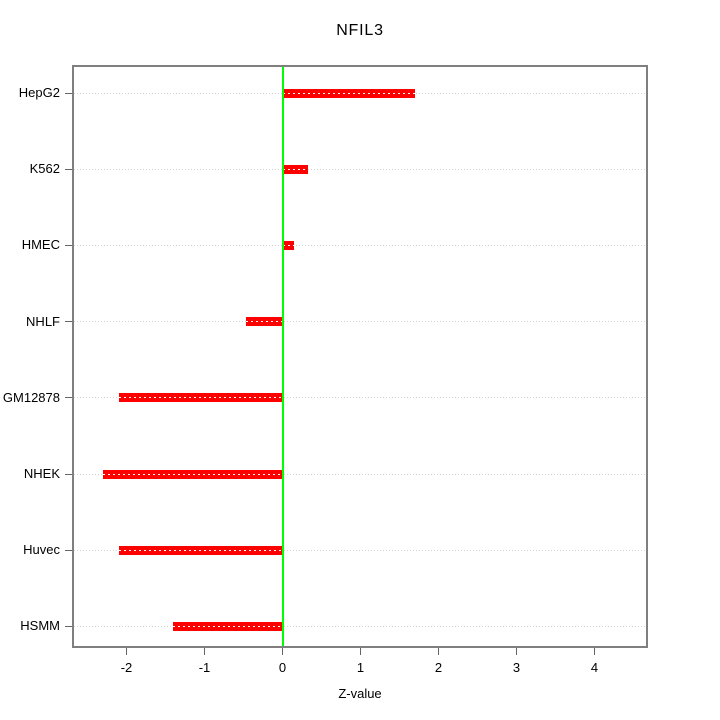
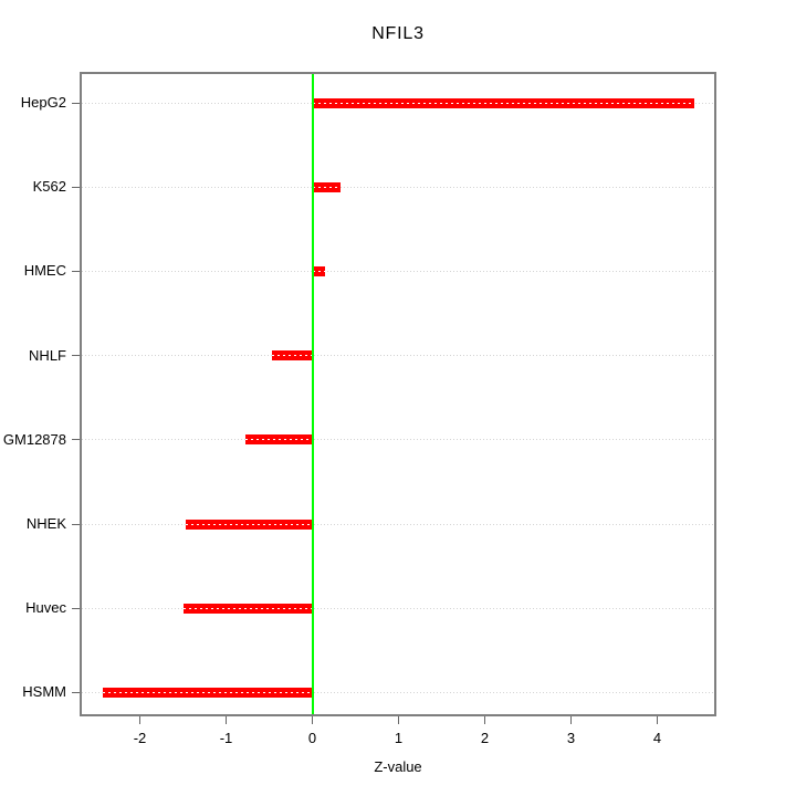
HepG2: 1.7 -> 4.4
GM12878: -2.1 -> -0.8
NHEK: -2.3 -> -1.5
Huvec: -2.1 -> -1.5
HSMM: -1.4 -> -2.4
